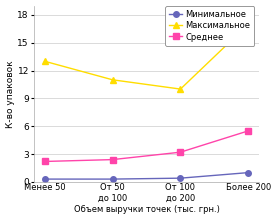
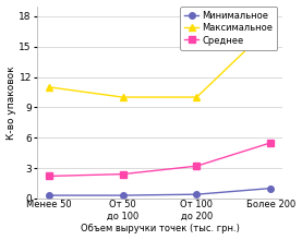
Максимальное/Менее 50: 13 -> 11
Максимальное/От 50 до 100: 11 -> 10
